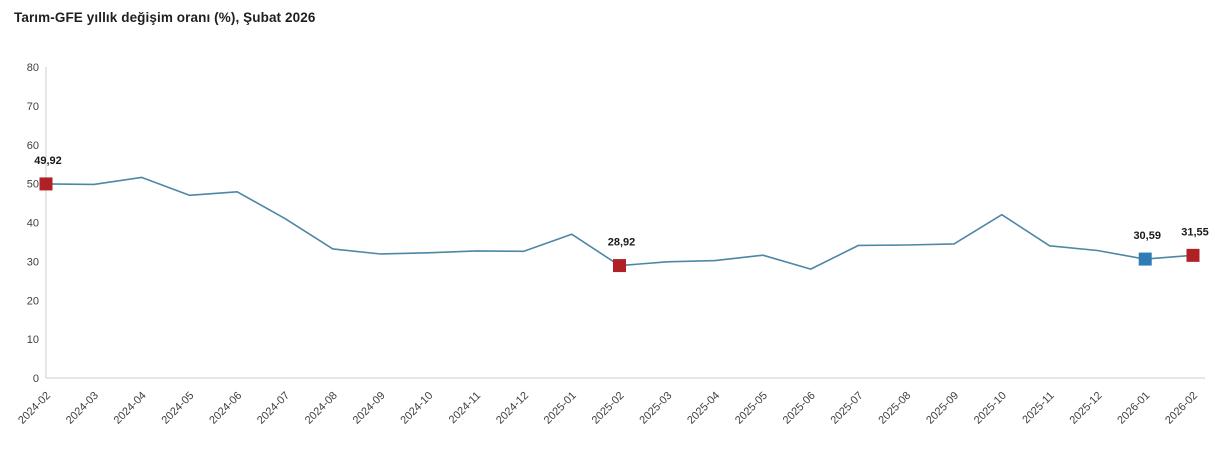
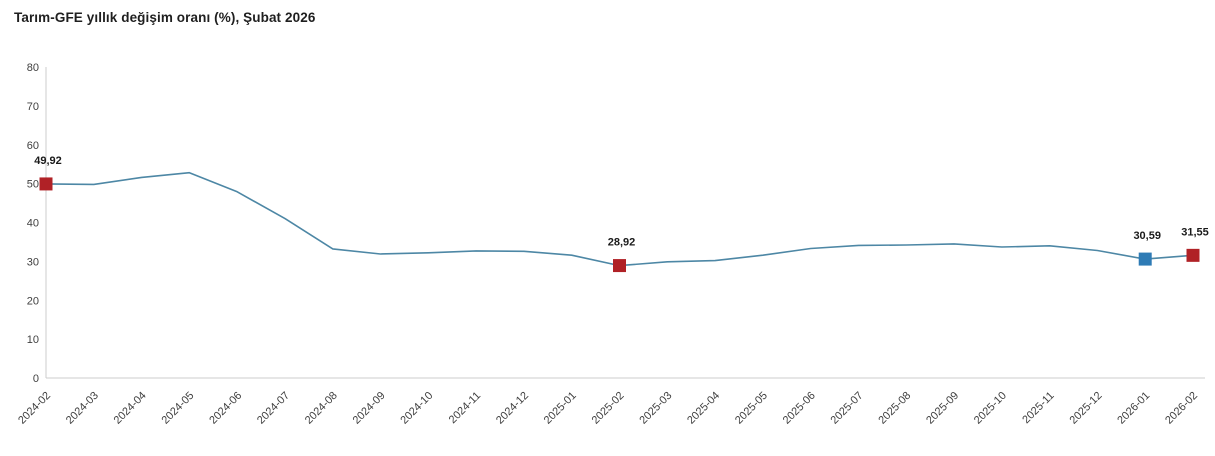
2024-05: 47 -> 53
2025-01: 37 -> 32
2025-06: 28 -> 33
2025-10: 42 -> 34
